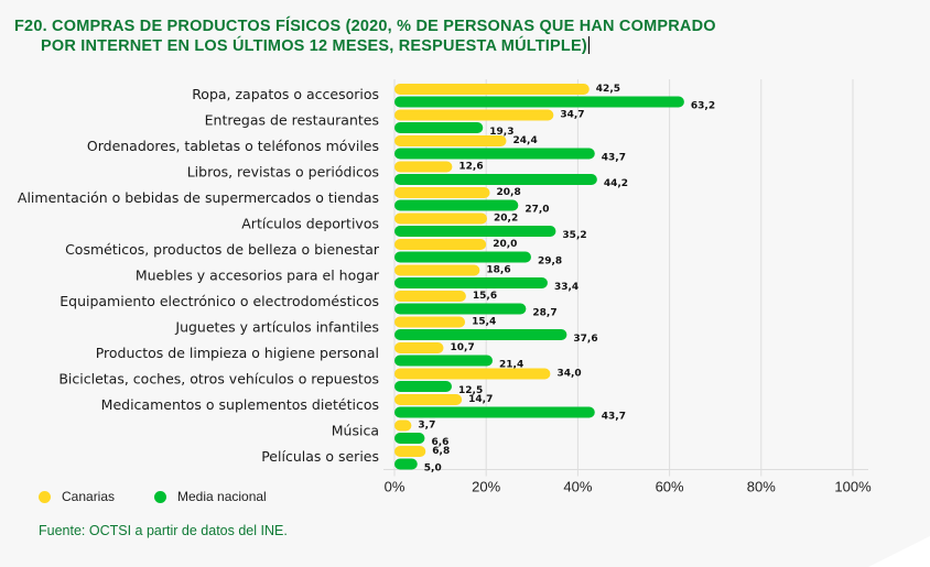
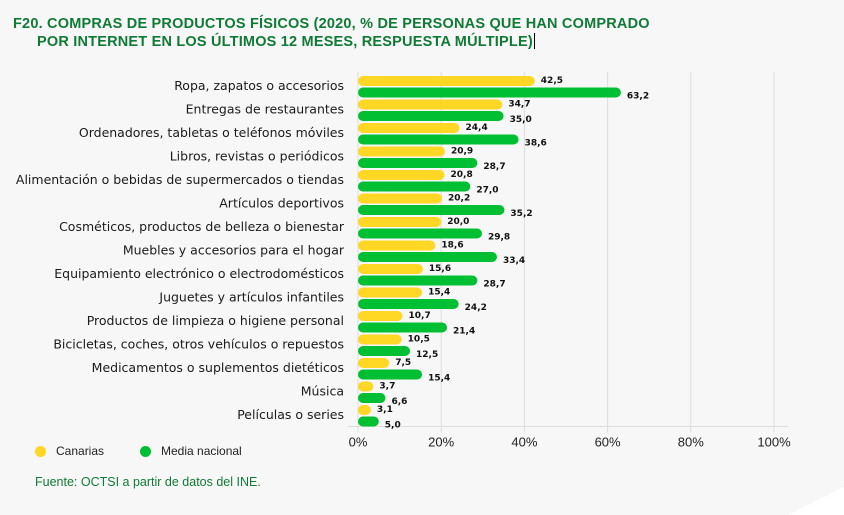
Media nacional/Entregas de restaurantes: 19,3 -> 35,0
Media nacional/Ordenadores, tabletas o teléfonos móviles: 43,7 -> 38,6
Canarias/Libros, revistas o periódicos: 12,6 -> 20,9
Media nacional/Libros, revistas o periódicos: 44,2 -> 28,7
Media nacional/Juguetes y artículos infantiles: 37,6 -> 24,2
Canarias/Bicicletas, coches, otros vehículos o repuestos: 34,0 -> 10,5
Canarias/Medicamentos o suplementos dietéticos: 14,7 -> 7,5
Media nacional/Medicamentos o suplementos dietéticos: 43,7 -> 15,4
Canarias/Películas o series: 6,8 -> 3,1
